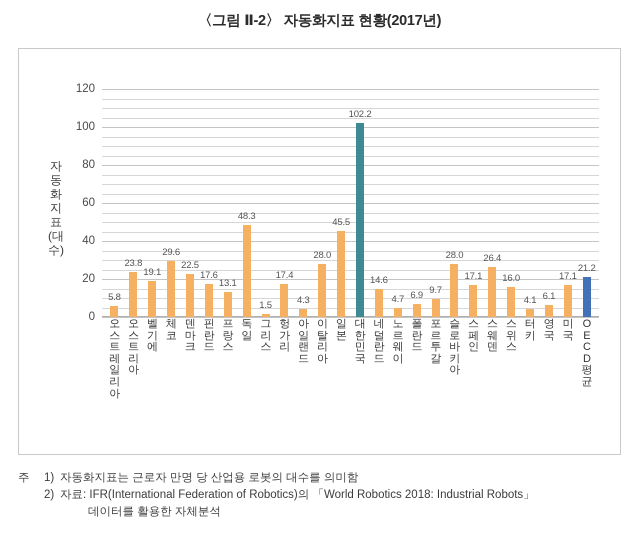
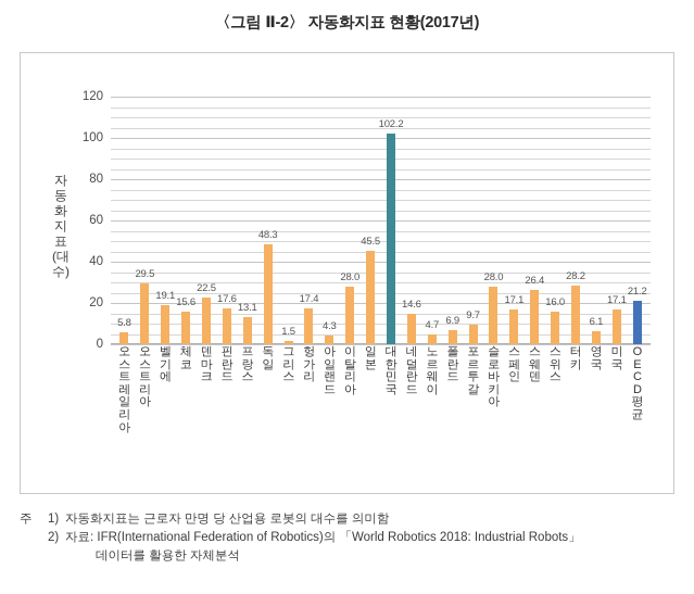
오스트리아: 23.8 -> 29.5
체코: 29.6 -> 15.6
터키: 4.1 -> 28.2
